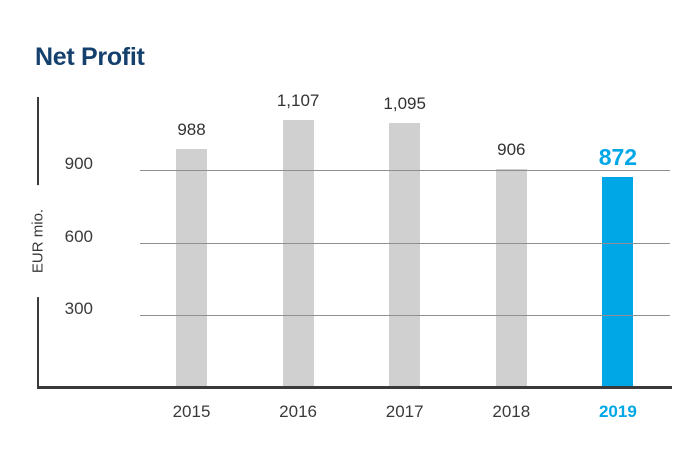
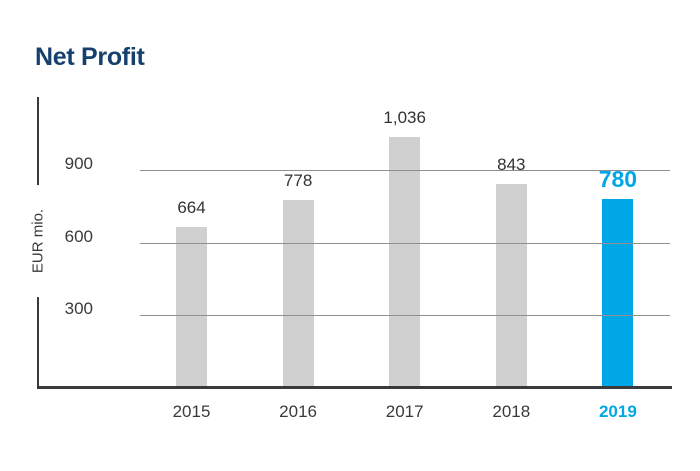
2015: 988 -> 664
2016: 1,107 -> 778
2017: 1,095 -> 1,036
2018: 906 -> 843
2019: 872 -> 780
